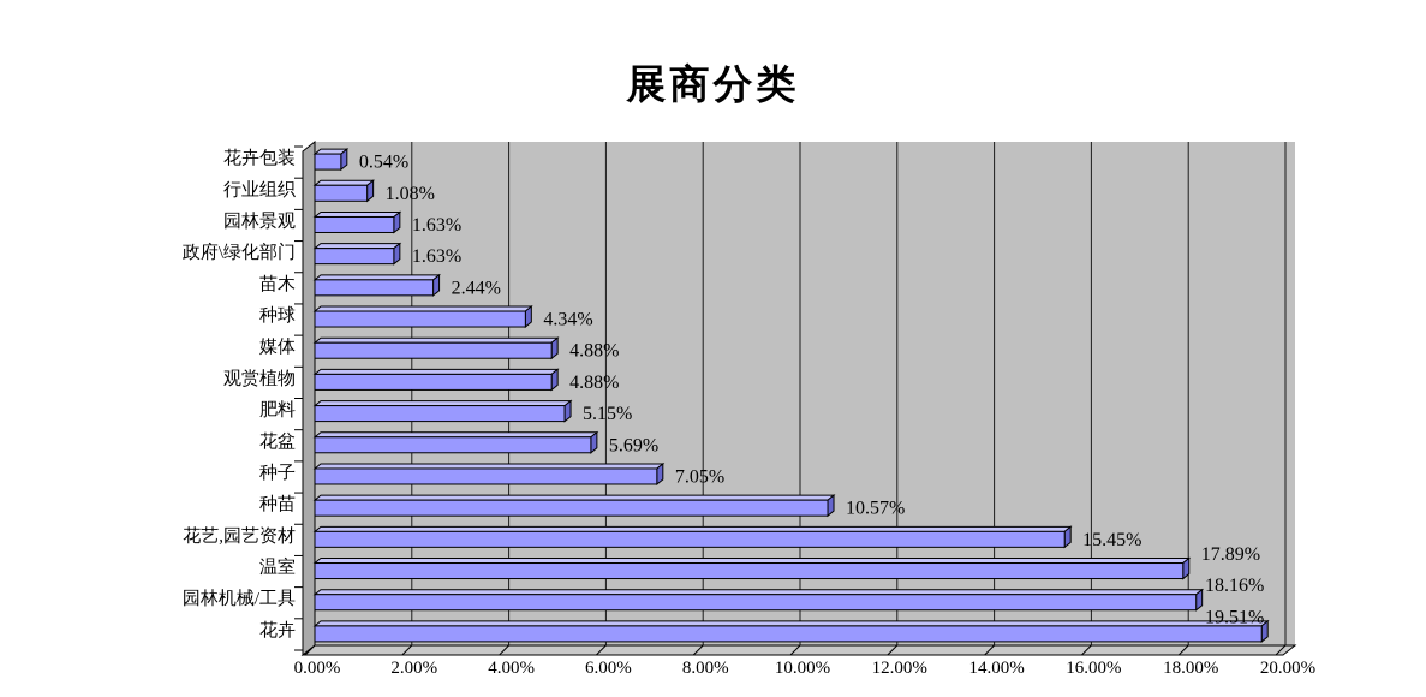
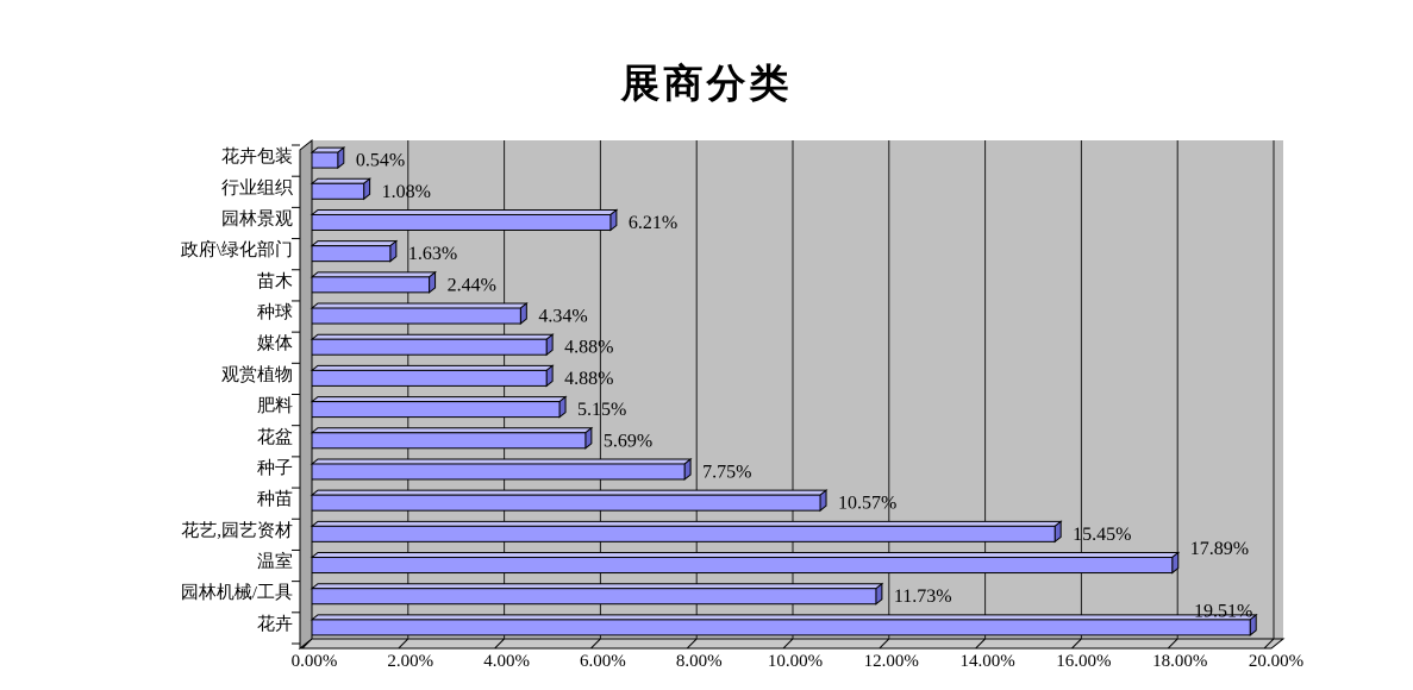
园林景观: 1.63% -> 6.21%
种子: 7.05% -> 7.75%
园林机械/工具: 18.16% -> 11.73%
